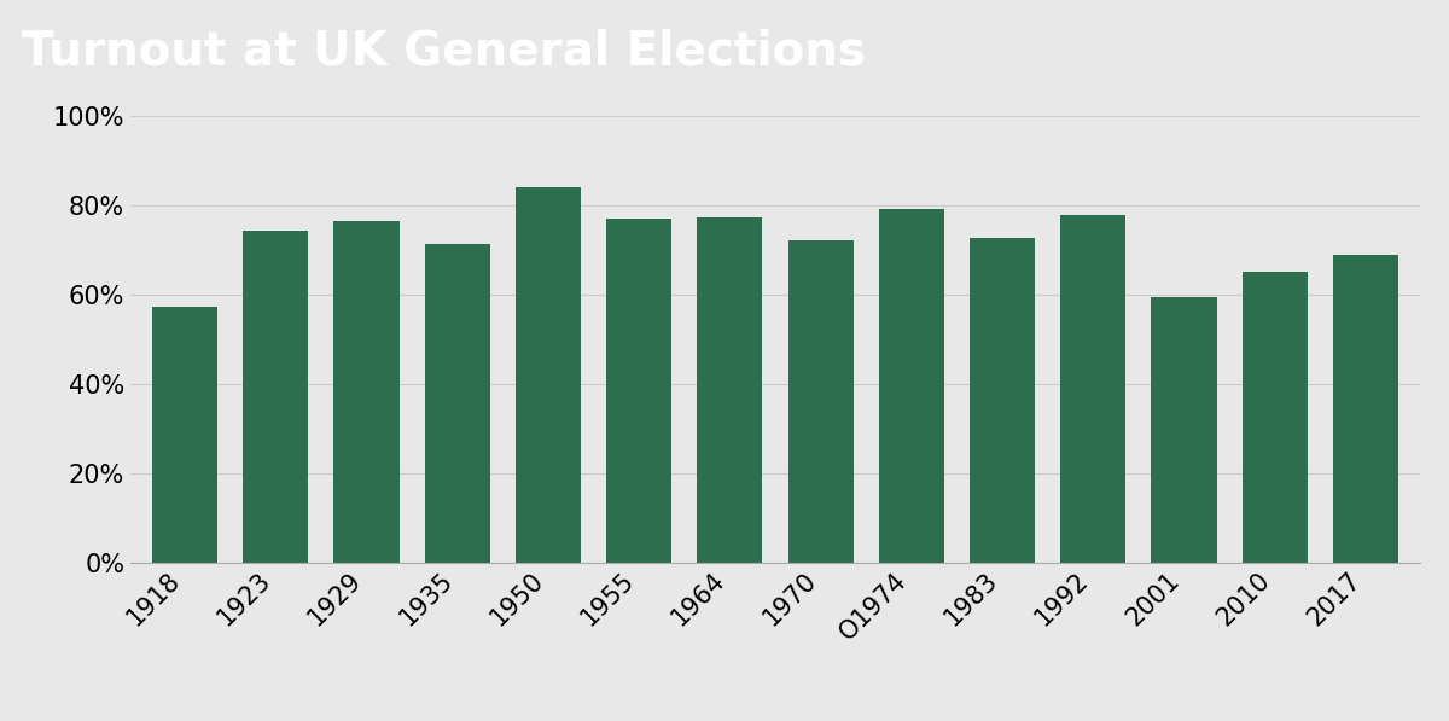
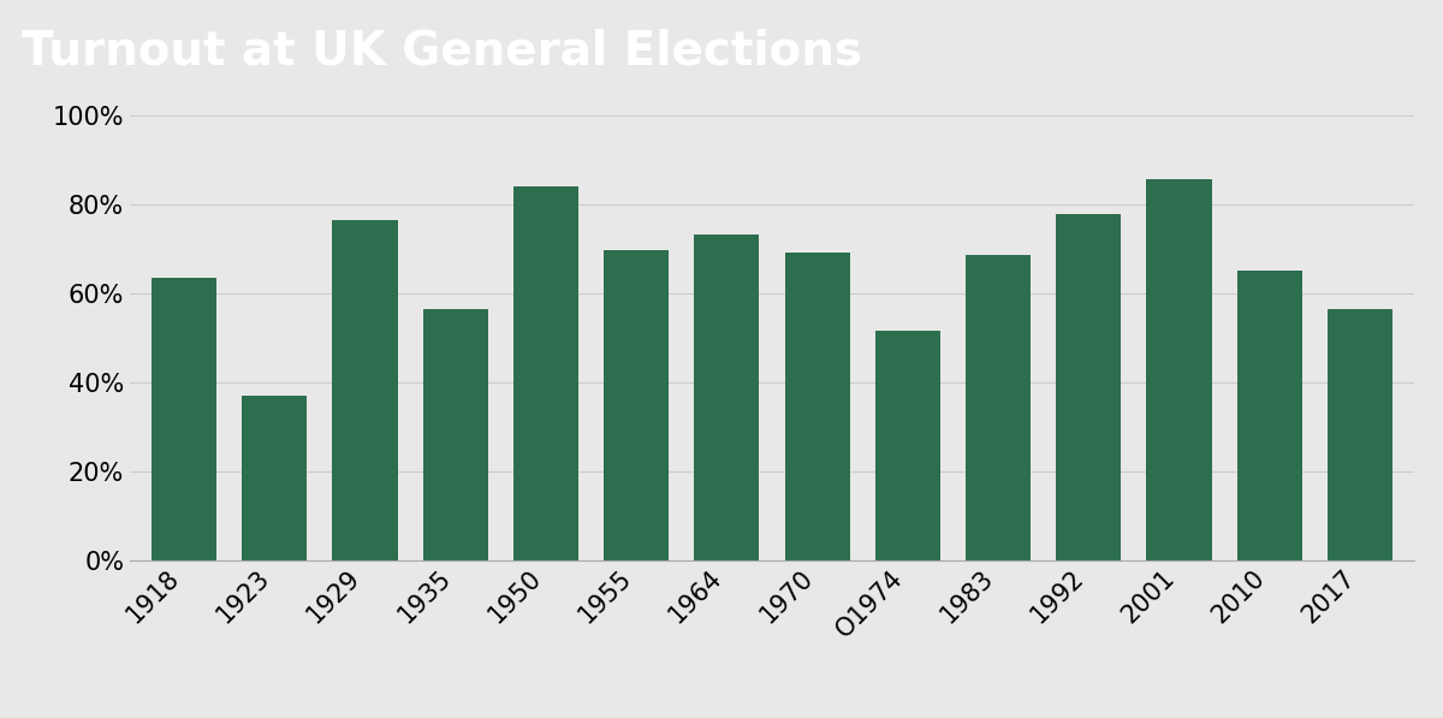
1918: 57.2% -> 63.5%
1923: 74.1% -> 37.0%
1935: 71.1% -> 56.5%
1955: 76.8% -> 69.5%
1964: 77.1% -> 73.0%
1970: 72.0% -> 69.0%
O1974: 79.1% -> 51.5%
1983: 72.7% -> 68.5%
2001: 59.4% -> 85.5%
2017: 68.7% -> 56.5%
